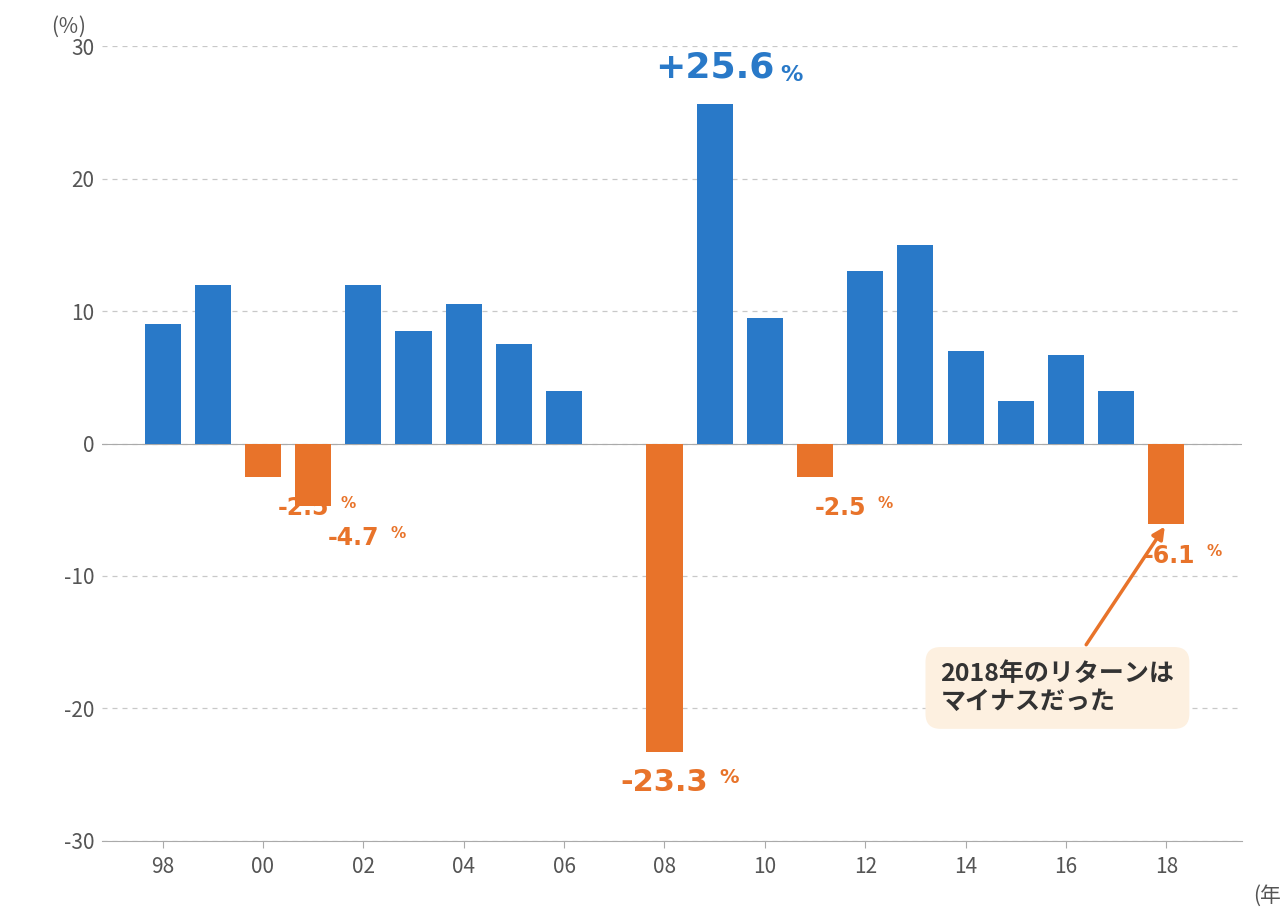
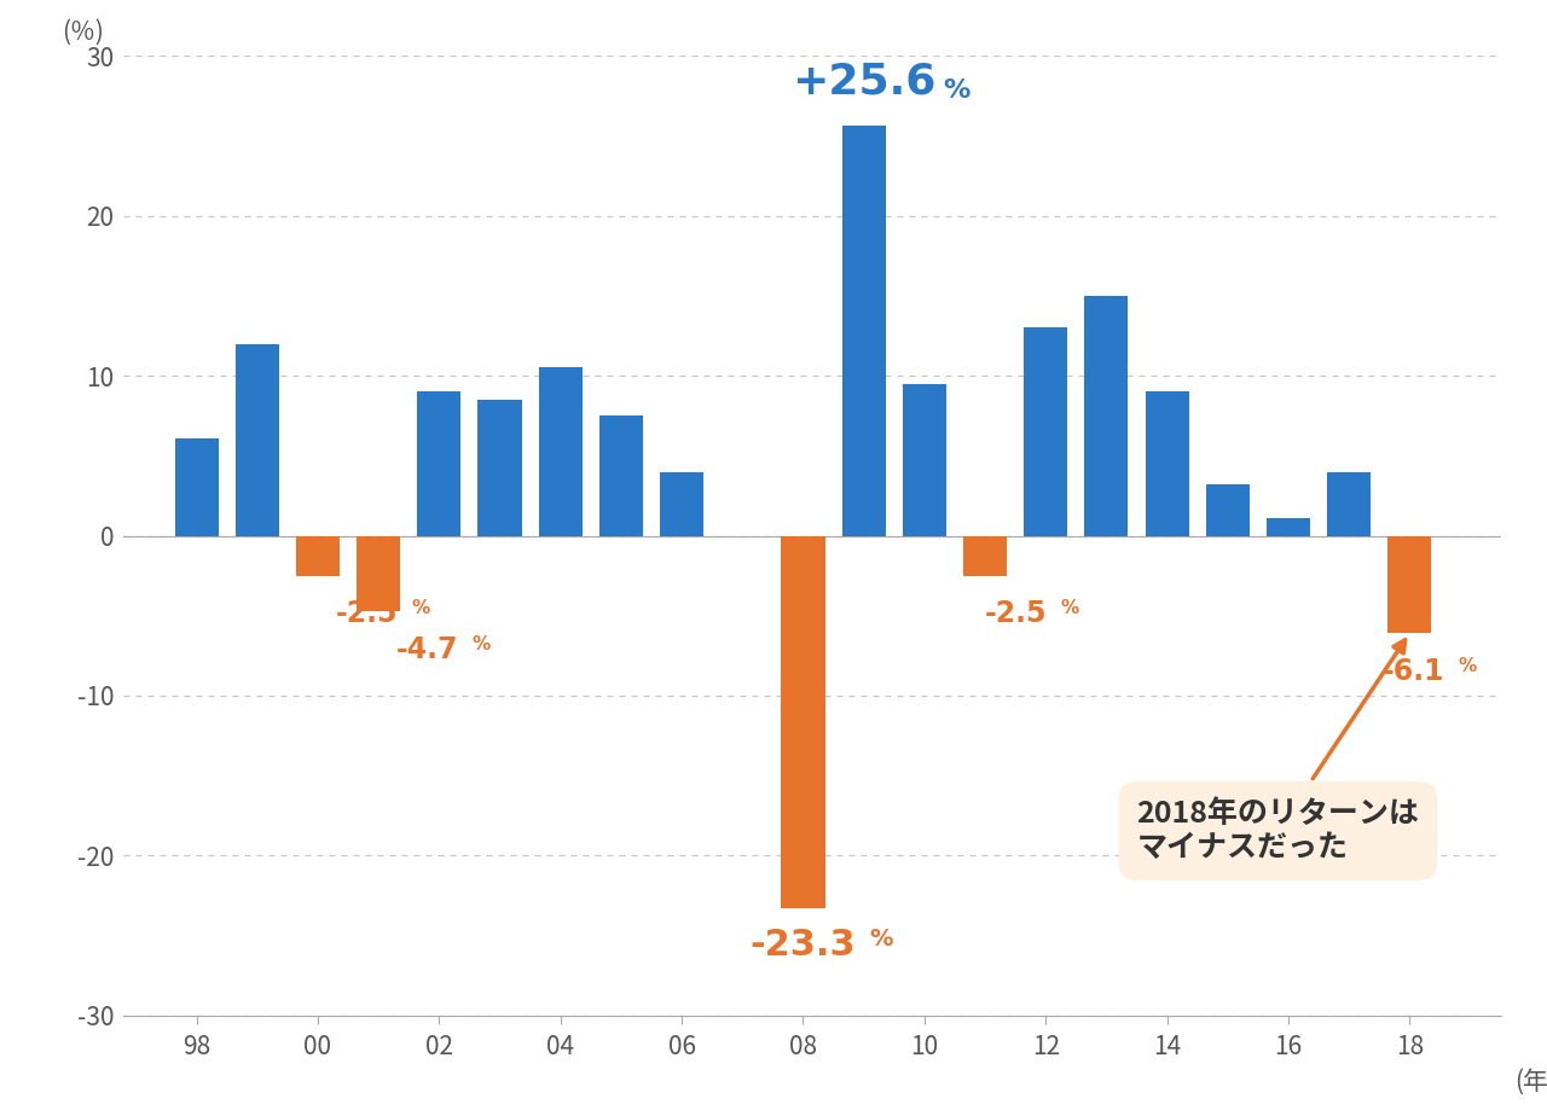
98: 9.0 -> 6.1
02: 12.0 -> 9.0
14: 7.0 -> 9.0
16: 6.7 -> 1.1
